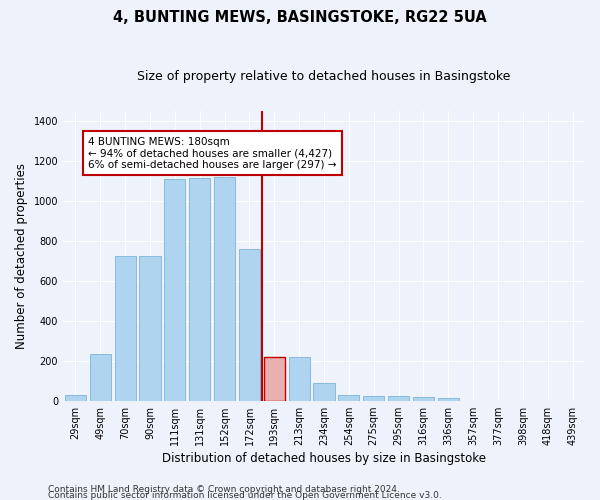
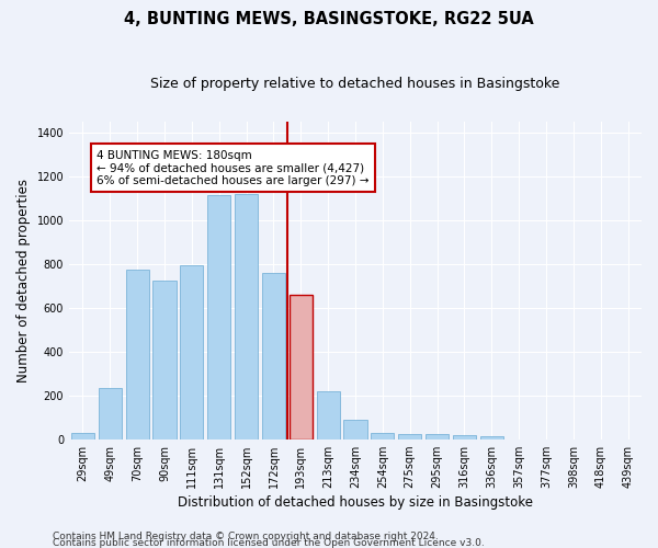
70sqm: 725 -> 775
111sqm: 1110 -> 795
193sqm: 220 -> 660
